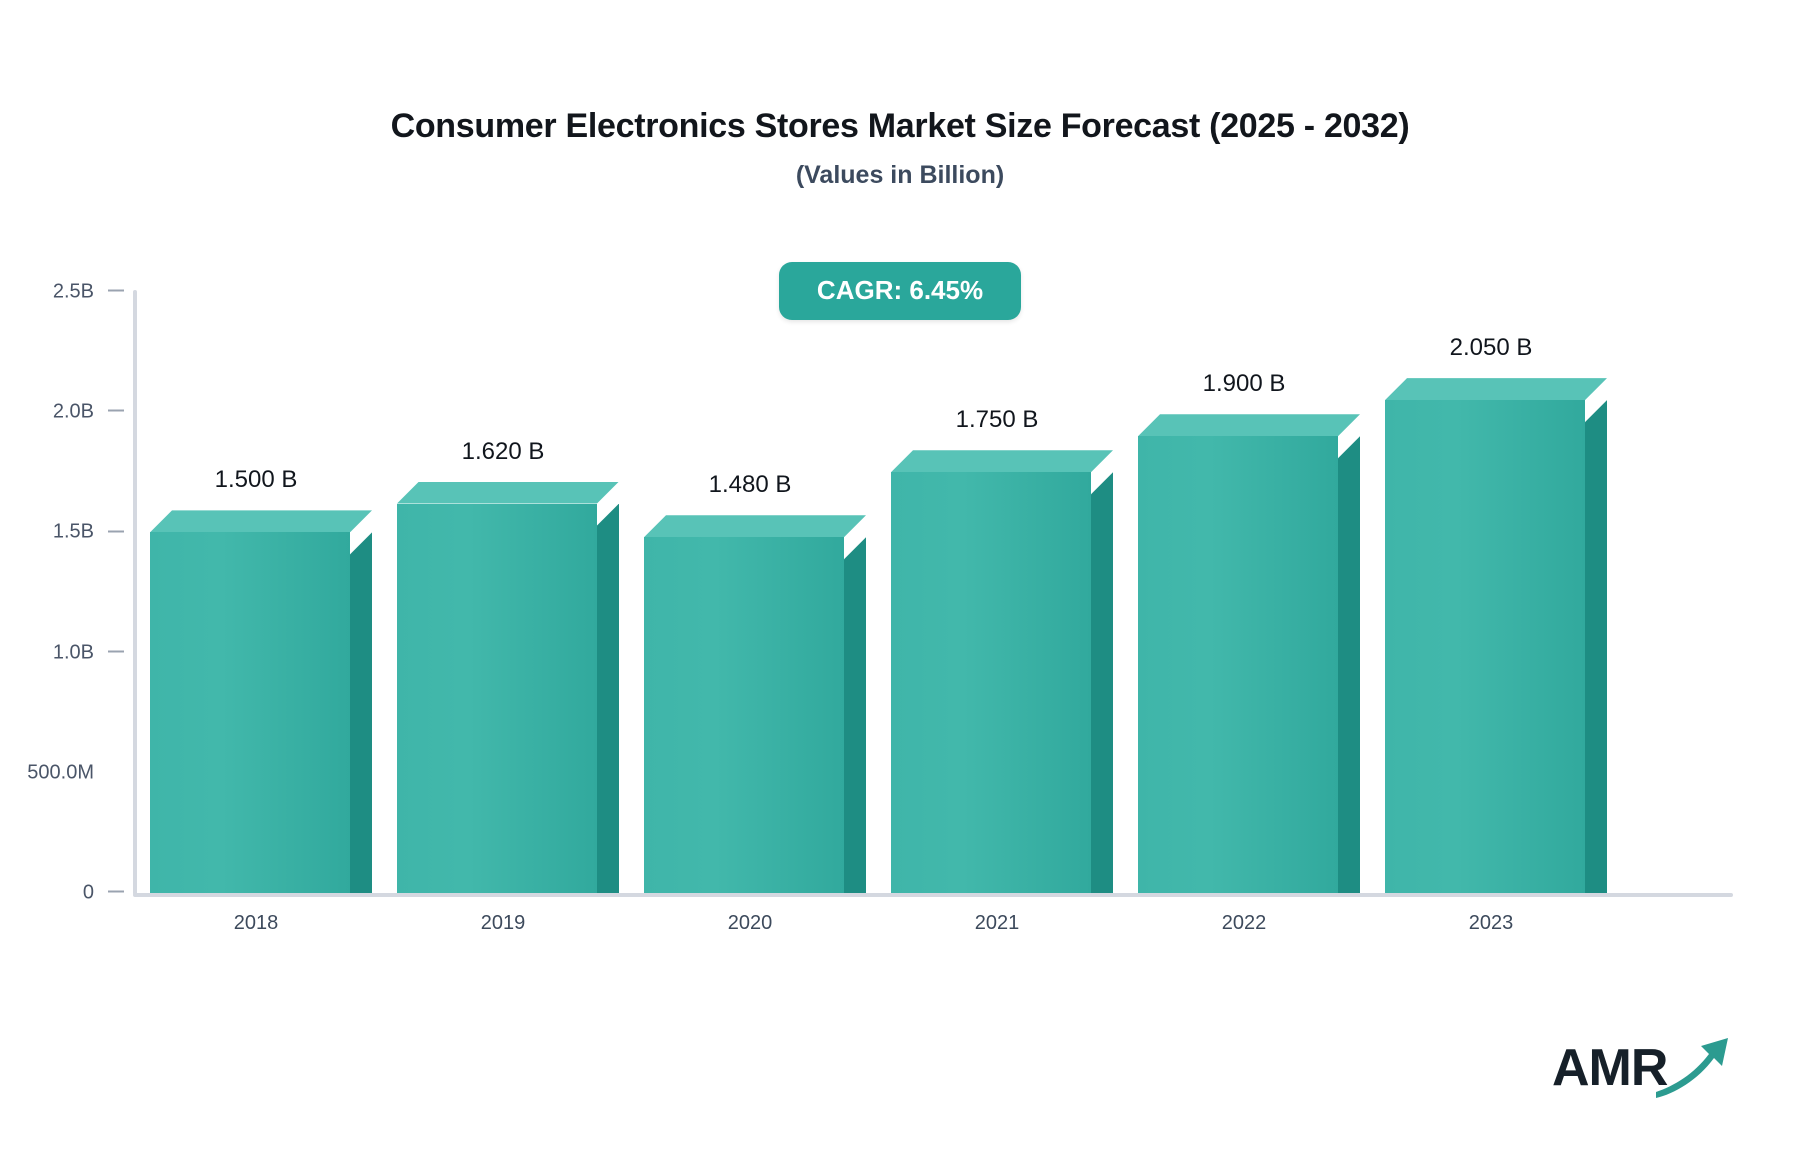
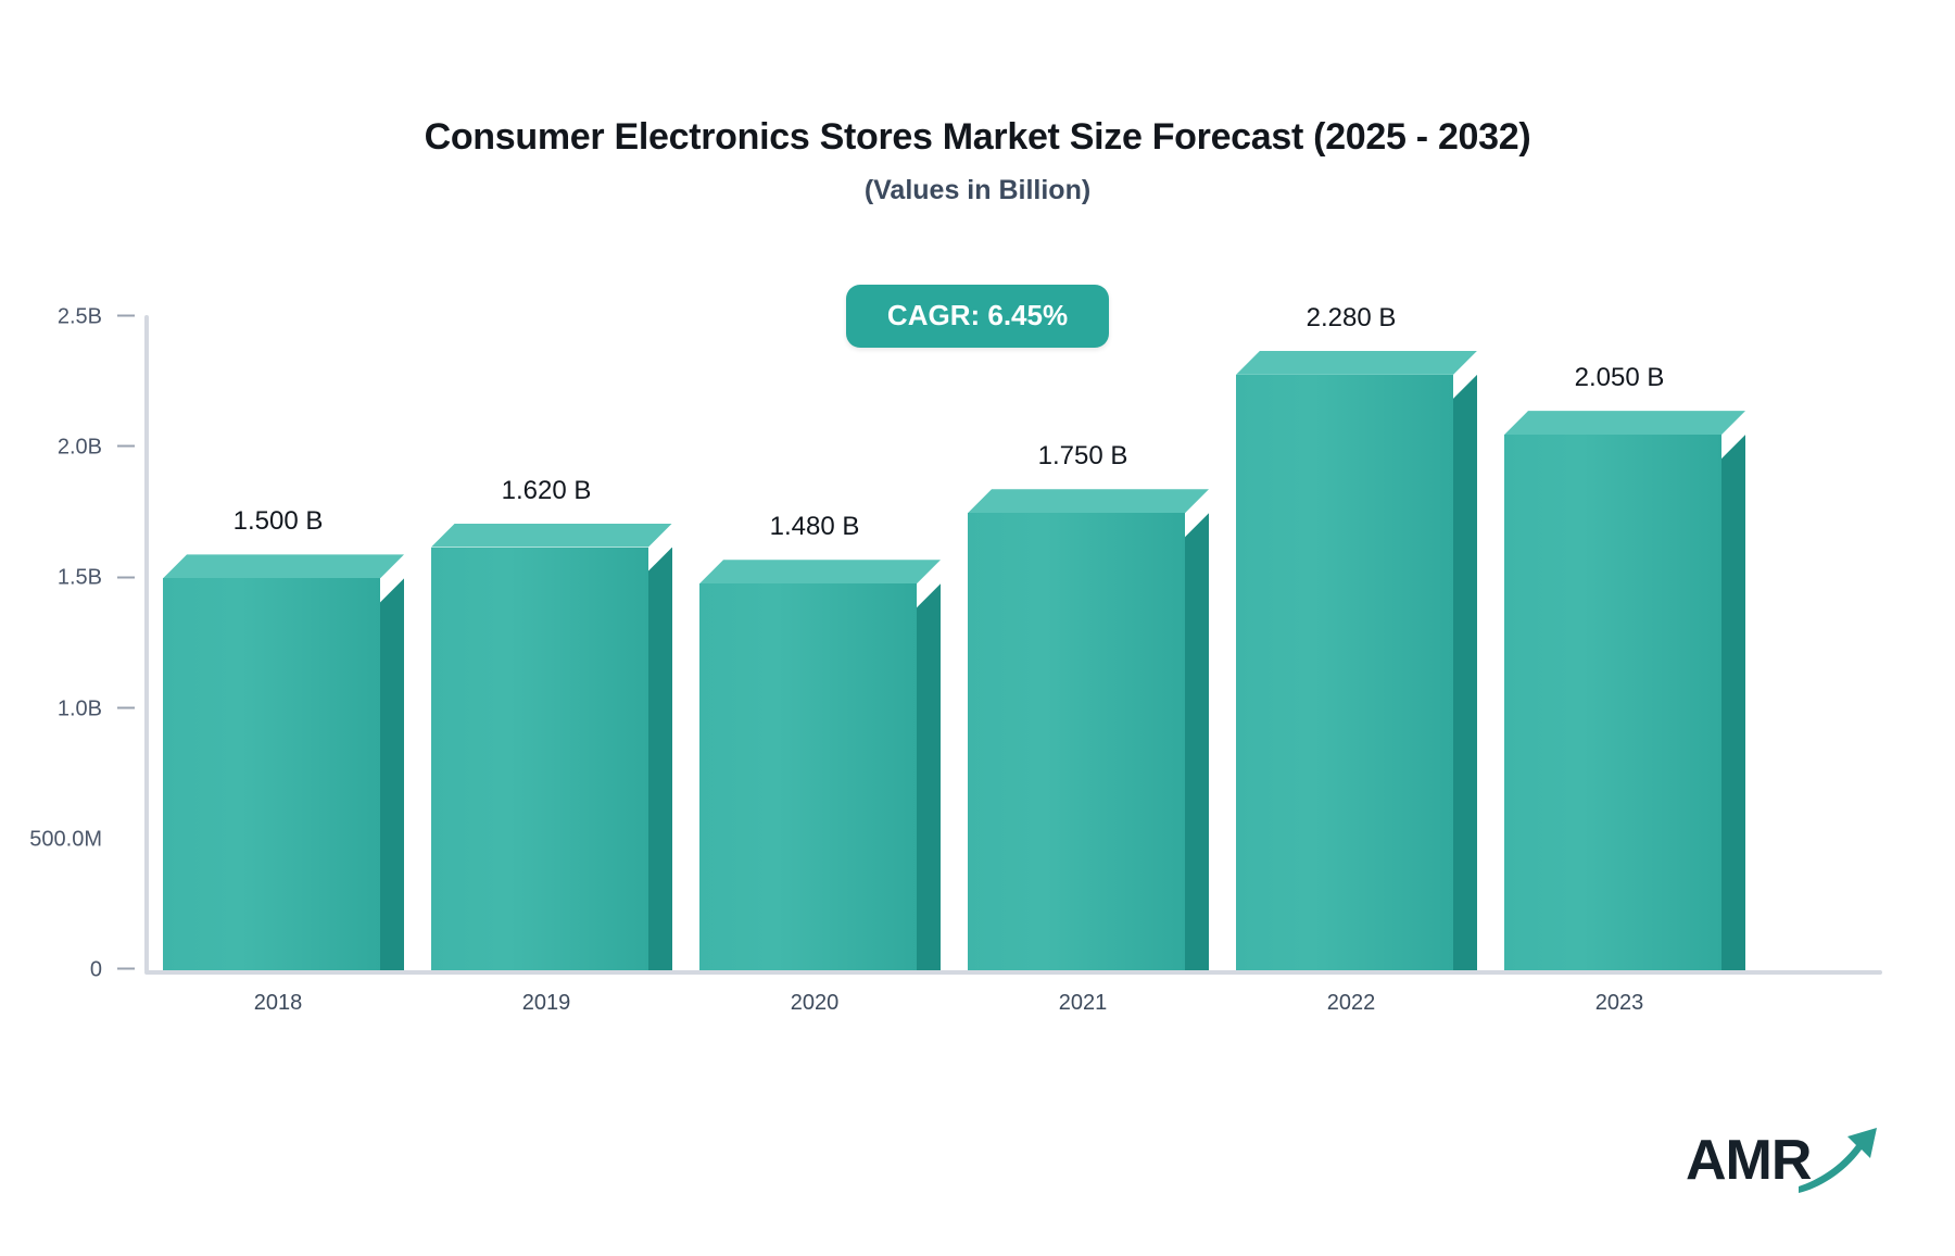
2022: 1.900 -> 2.280
